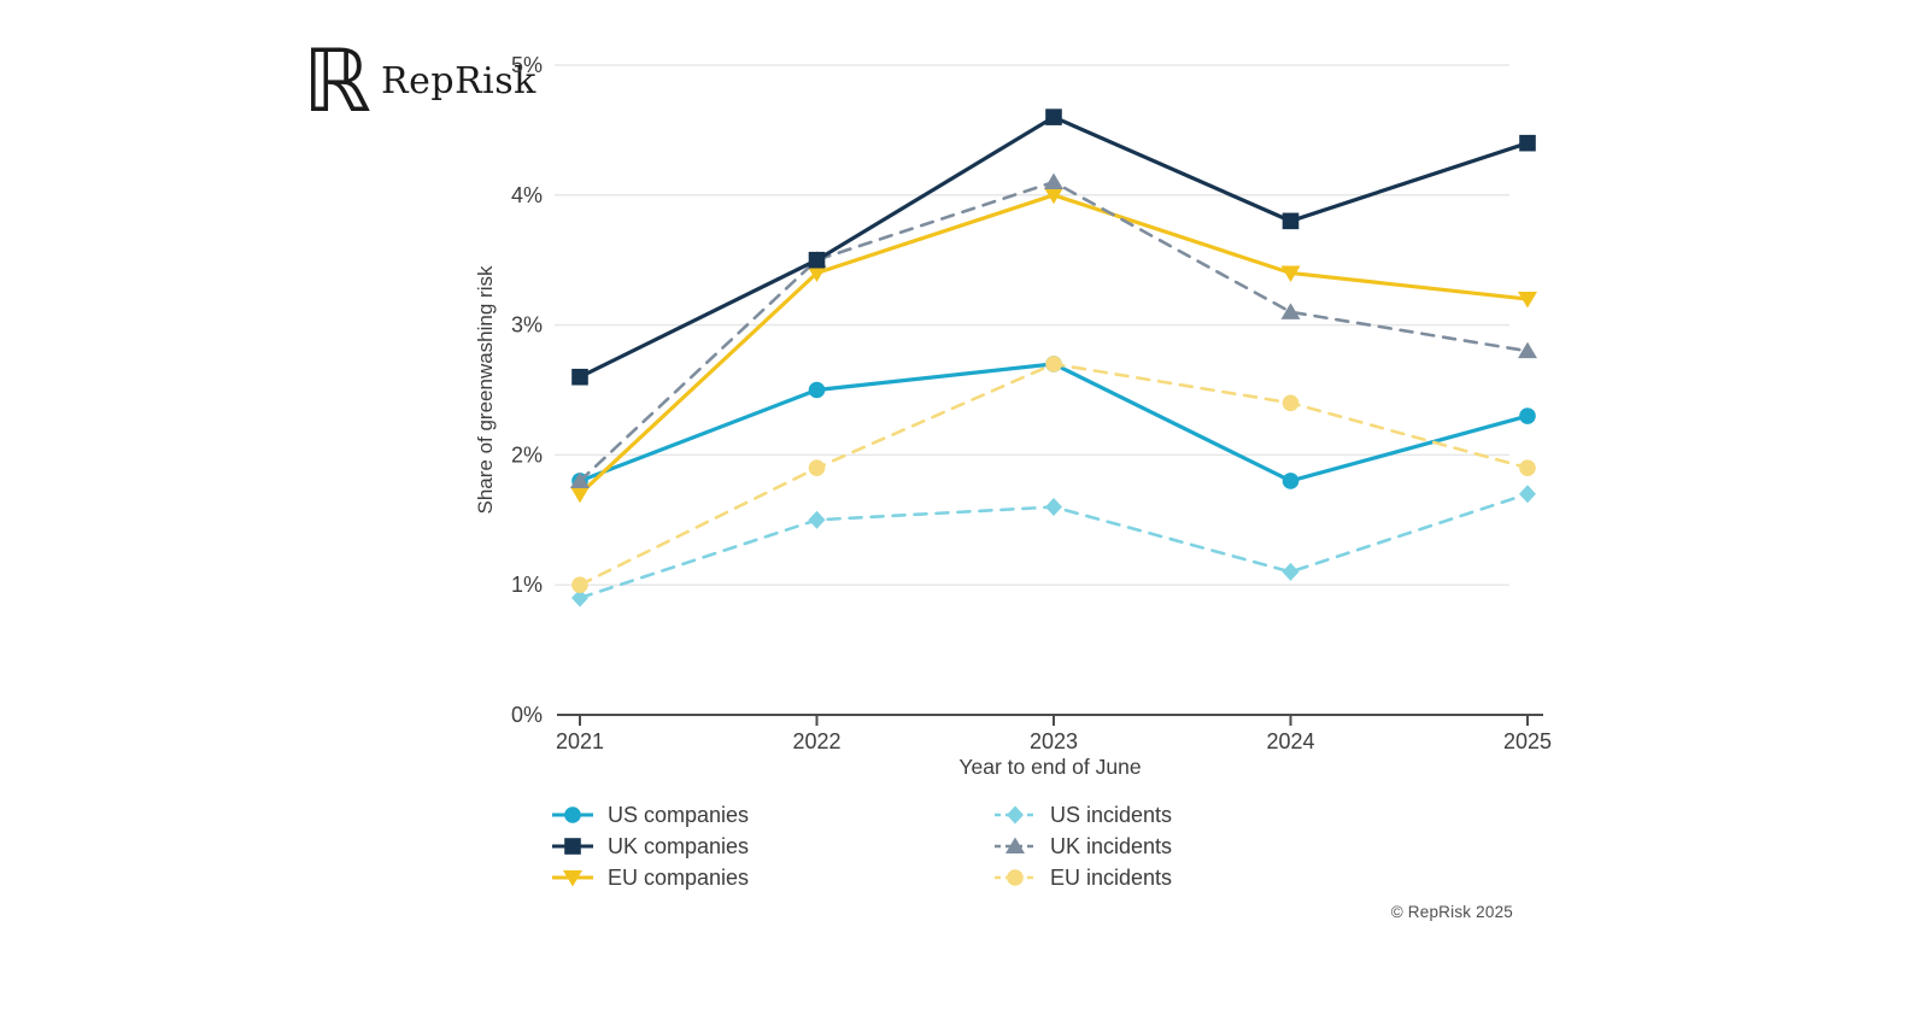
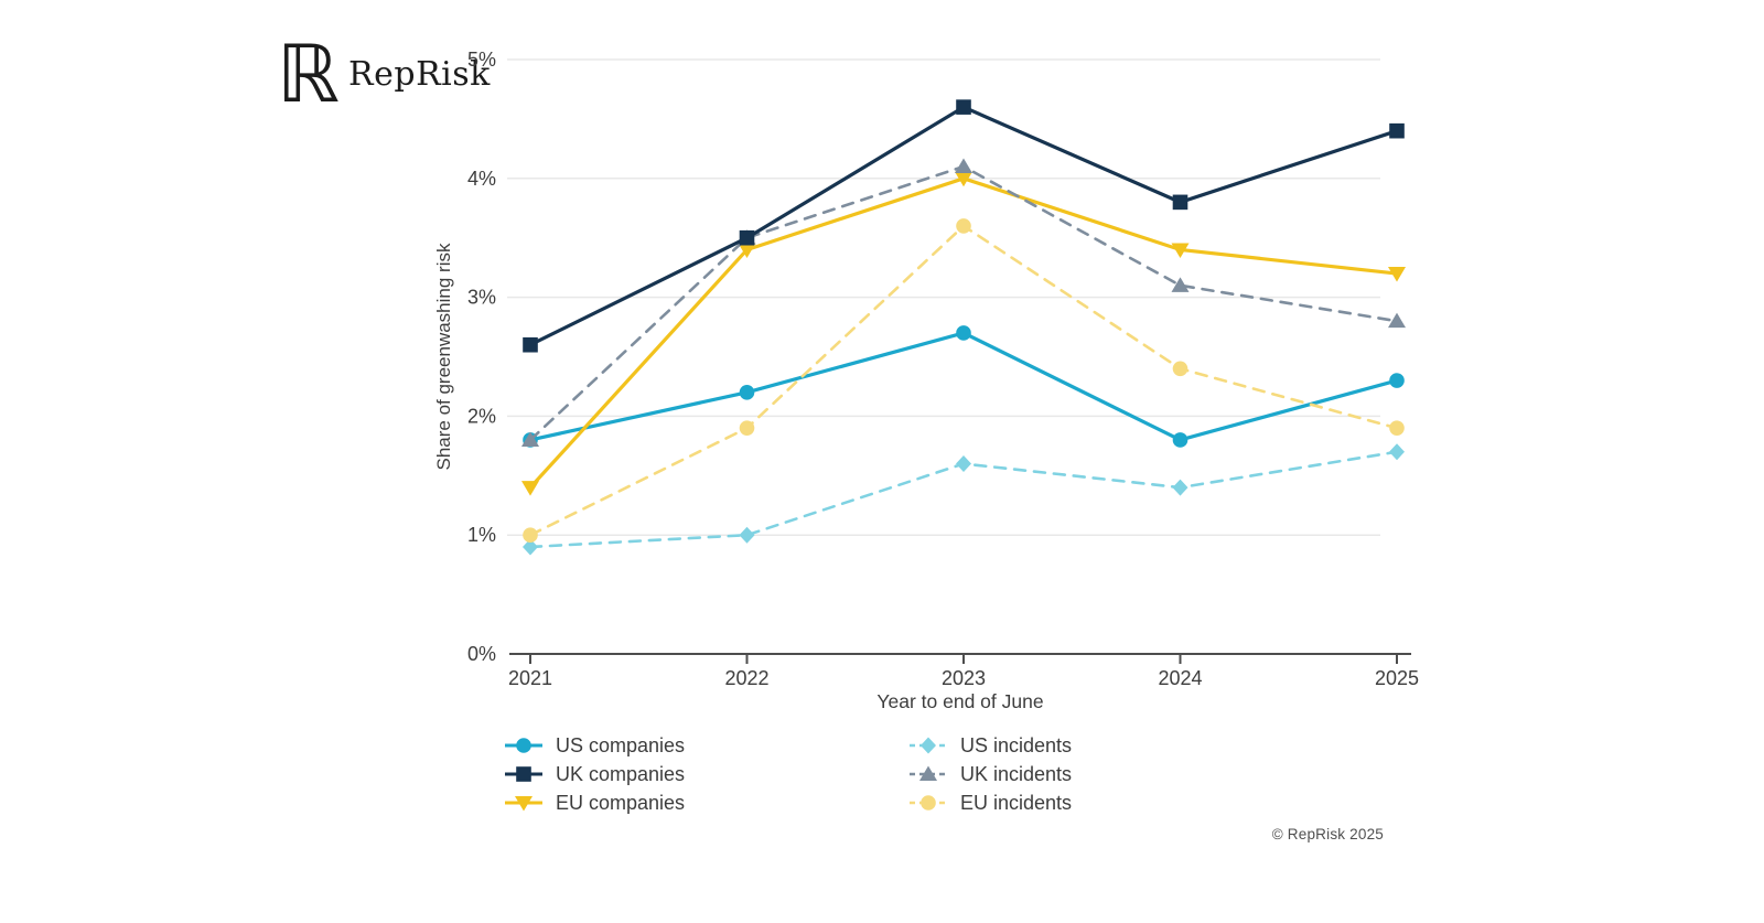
EU companies/2021: 1.7% -> 1.4%
US companies/2022: 2.5% -> 2.2%
US incidents/2022: 1.5% -> 1.0%
EU incidents/2023: 2.7% -> 3.6%
US incidents/2024: 1.1% -> 1.4%
